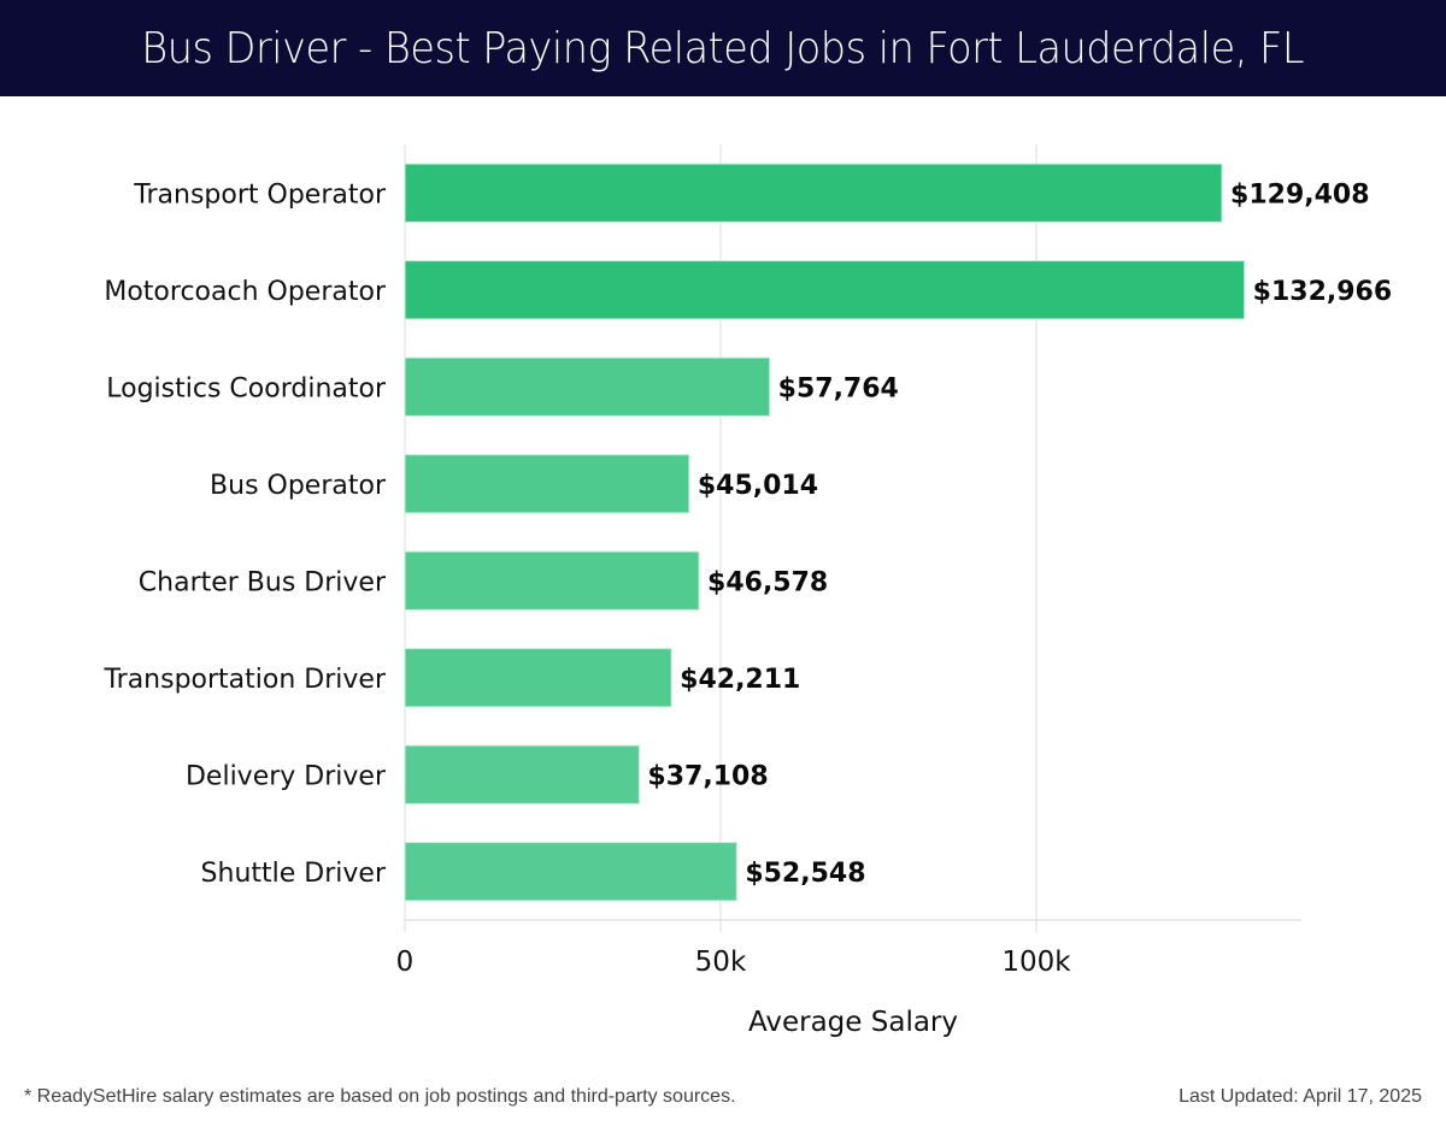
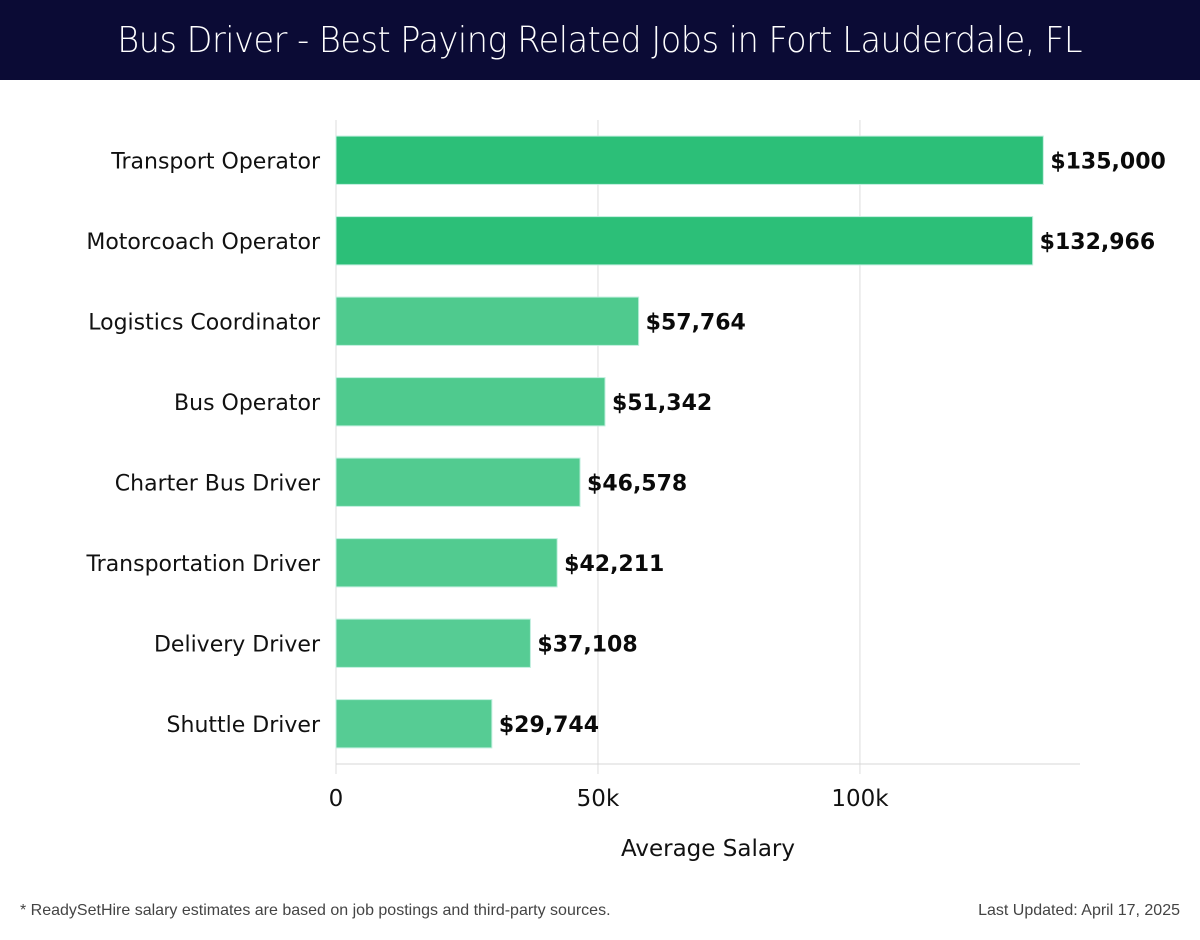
Transport Operator: $129,408 -> $135,000
Bus Operator: $45,014 -> $51,342
Shuttle Driver: $52,548 -> $29,744
